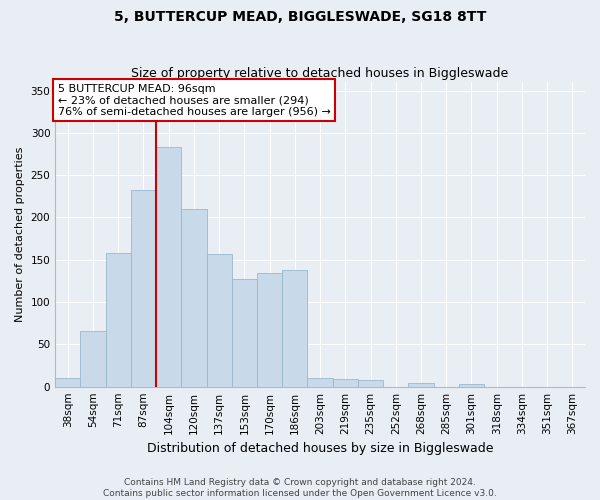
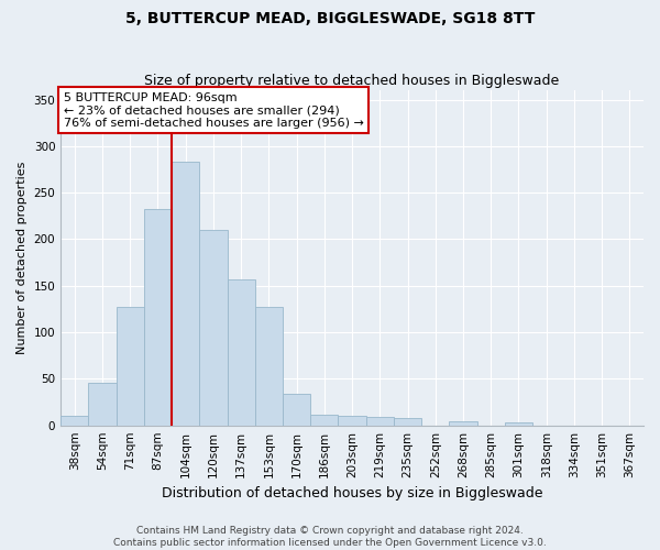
54sqm: 66 -> 46
71sqm: 158 -> 127
170sqm: 134 -> 34
186sqm: 138 -> 11
